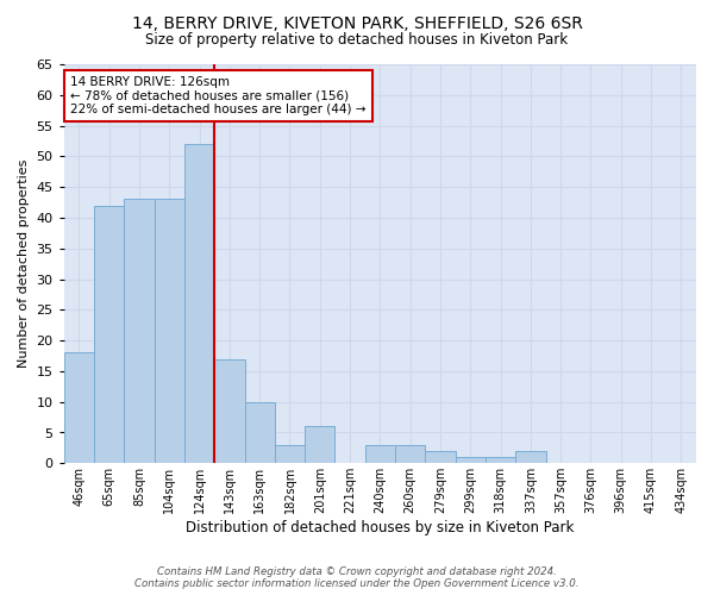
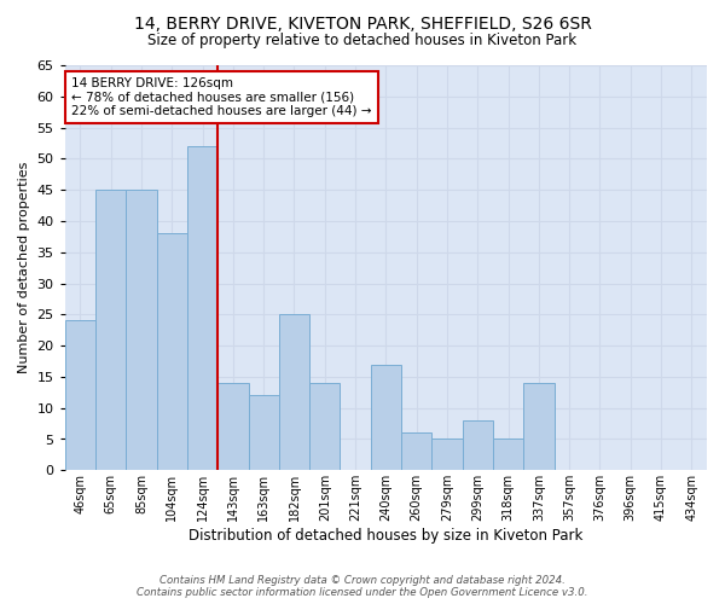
46sqm: 18 -> 24
65sqm: 42 -> 45
85sqm: 43 -> 45
104sqm: 43 -> 38
143sqm: 17 -> 14
163sqm: 10 -> 12
182sqm: 3 -> 25
201sqm: 6 -> 14
240sqm: 3 -> 17
260sqm: 3 -> 6
279sqm: 2 -> 5
299sqm: 1 -> 8
318sqm: 1 -> 5
337sqm: 2 -> 14
